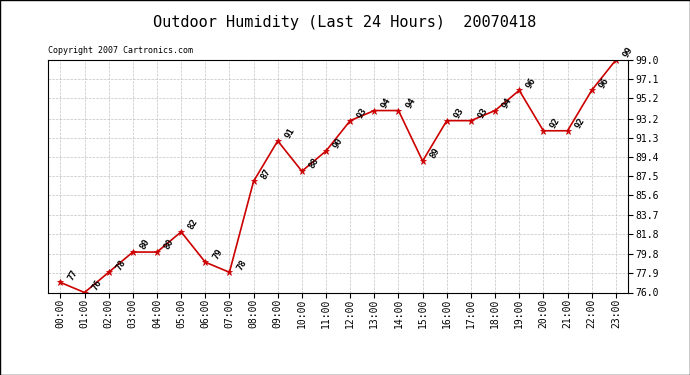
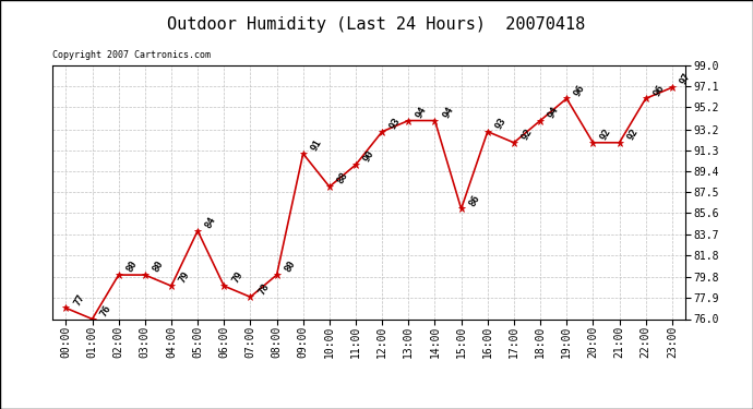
02:00: 78 -> 80
04:00: 80 -> 79
05:00: 82 -> 84
08:00: 87 -> 80
15:00: 89 -> 86
17:00: 93 -> 92
23:00: 99 -> 97
